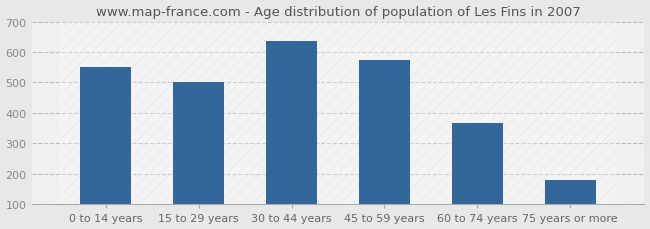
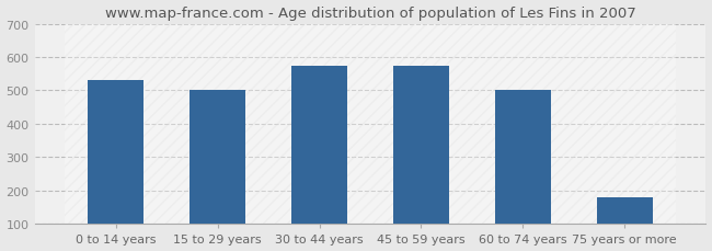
0 to 14 years: 550 -> 530
30 to 44 years: 635 -> 575
60 to 74 years: 368 -> 500
